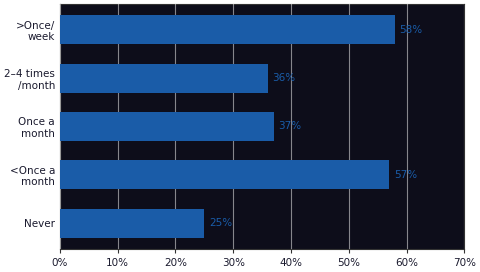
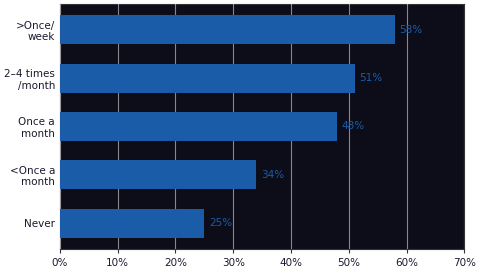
2–4 times /month: 36% -> 51%
Once a month: 37% -> 48%
<Once a month: 57% -> 34%
